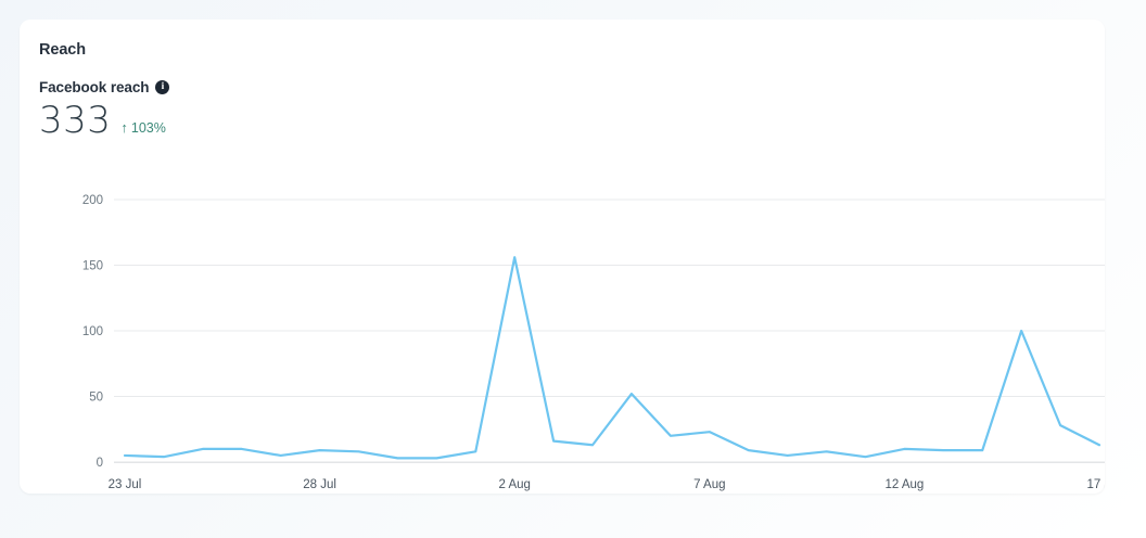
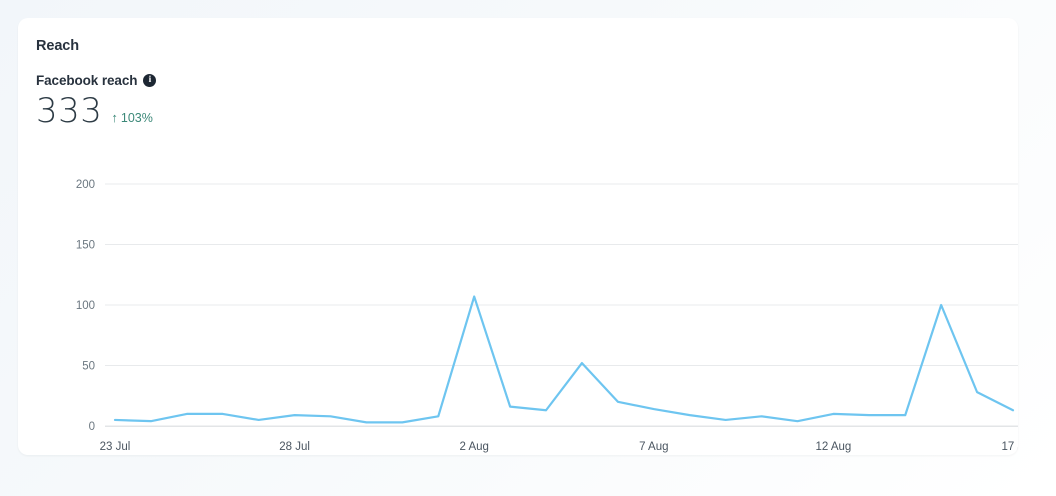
2 Aug: 156 -> 107
7 Aug: 23 -> 14
